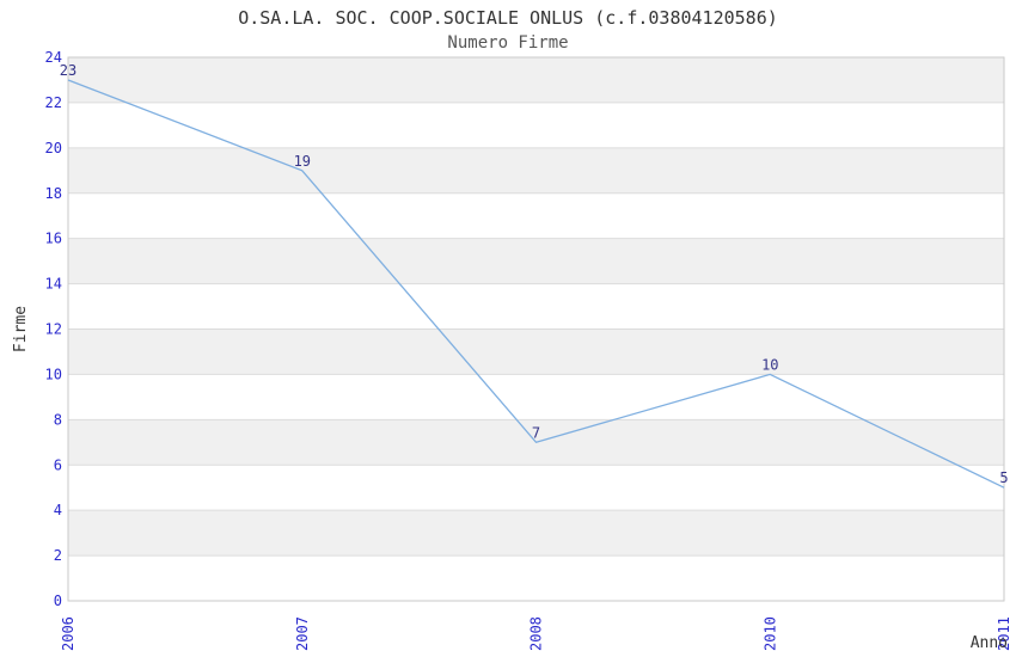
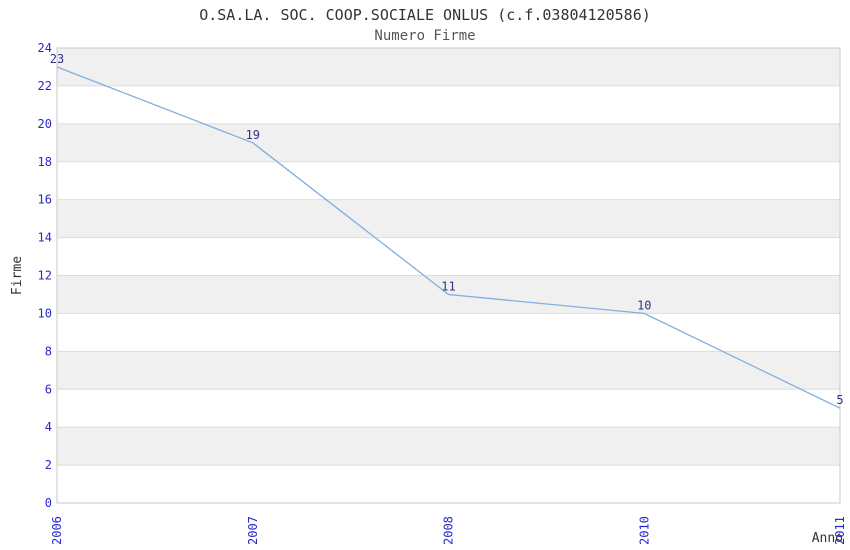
2008: 7 -> 11
